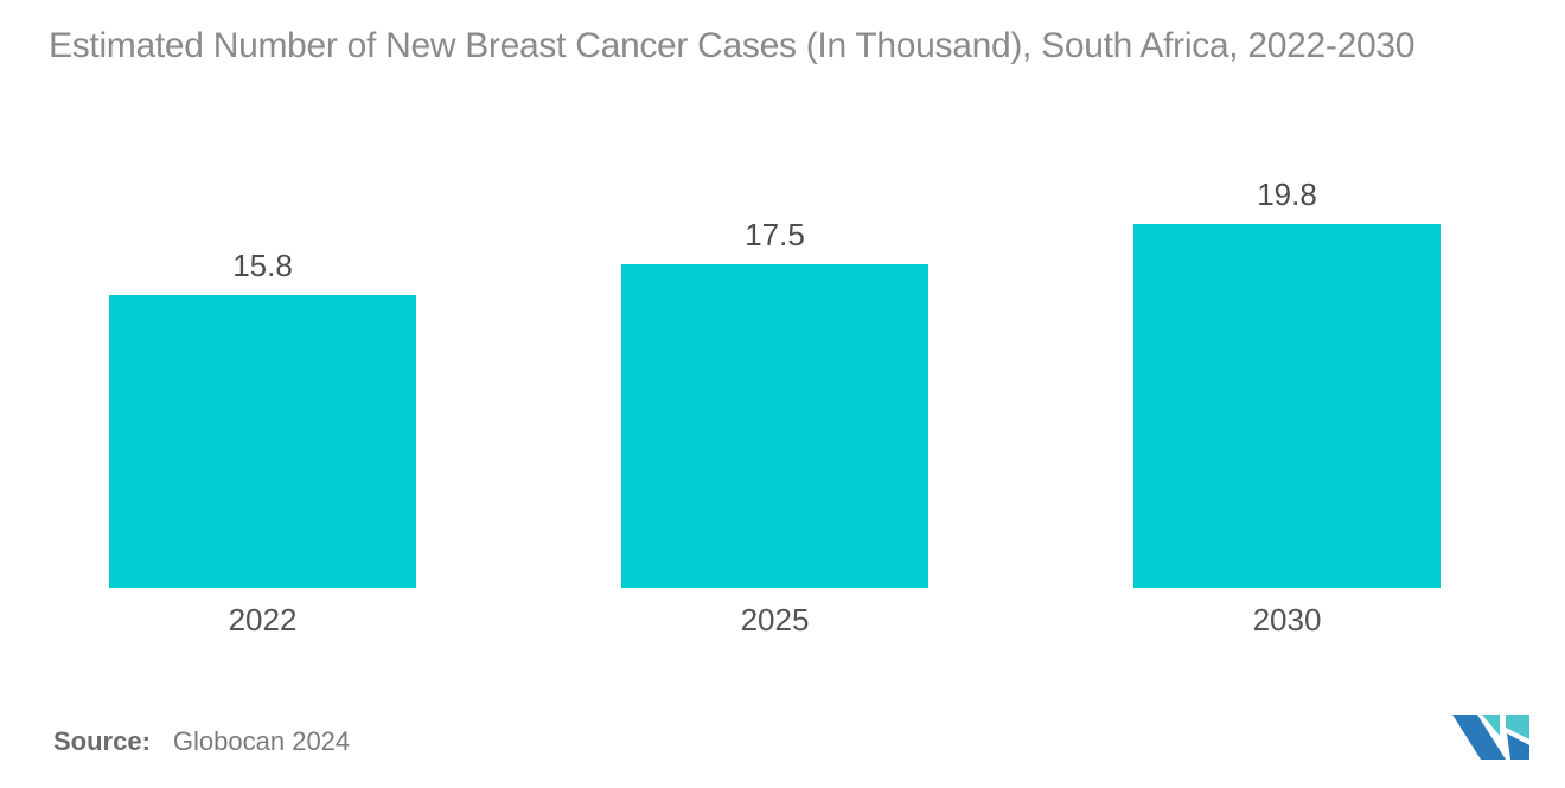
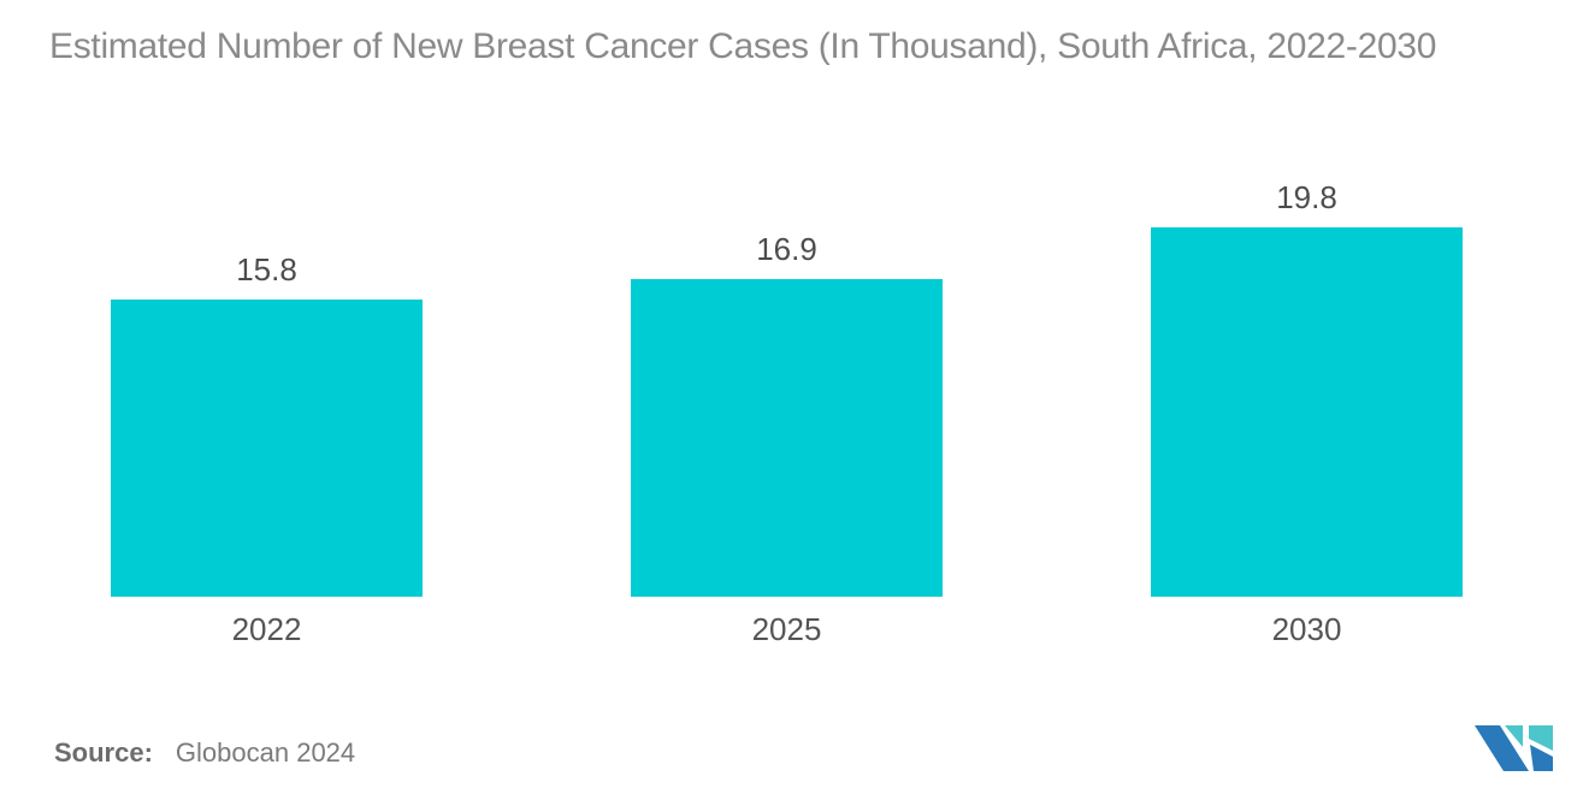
2025: 17.5 -> 16.9
